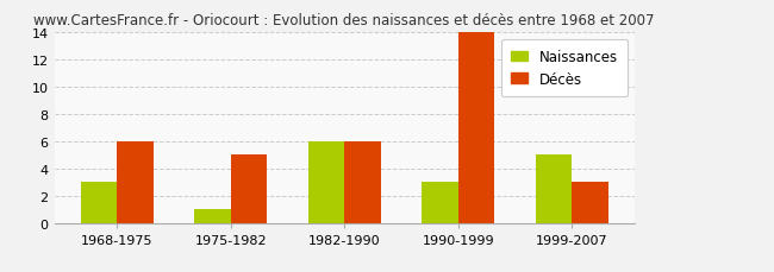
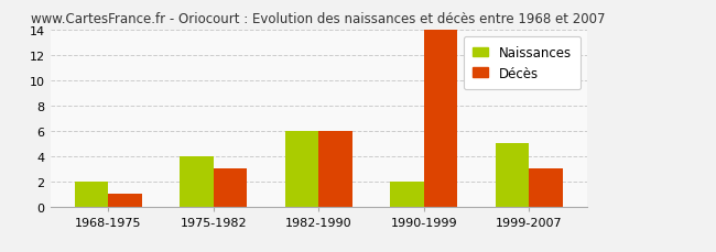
Naissances/1968-1975: 3 -> 2
Décès/1968-1975: 6 -> 1
Naissances/1975-1982: 1 -> 4
Décès/1975-1982: 5 -> 3
Naissances/1990-1999: 3 -> 2
